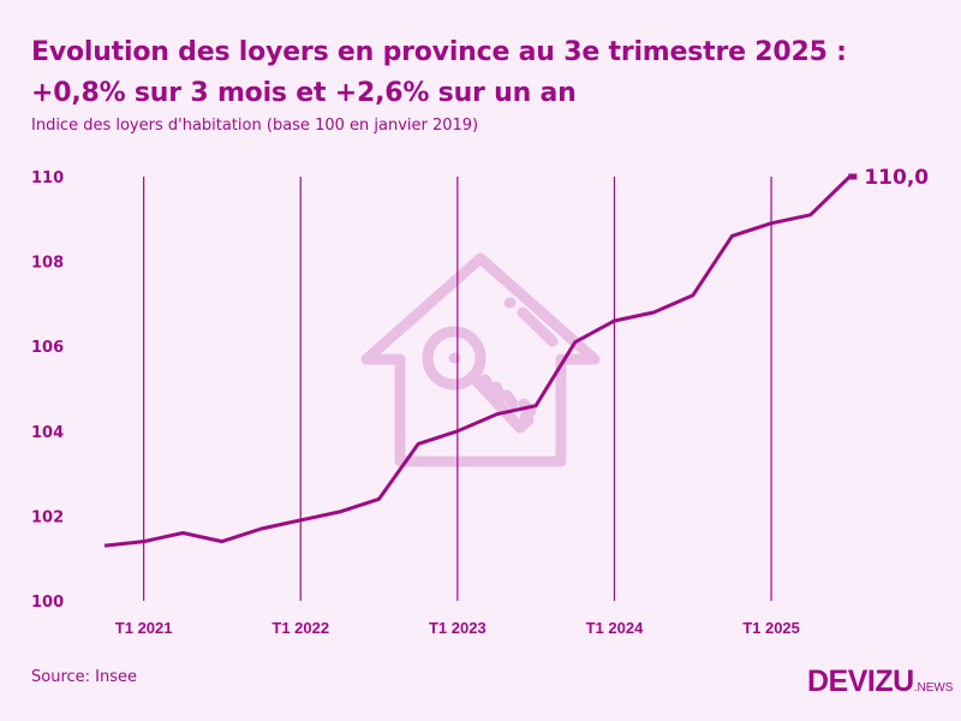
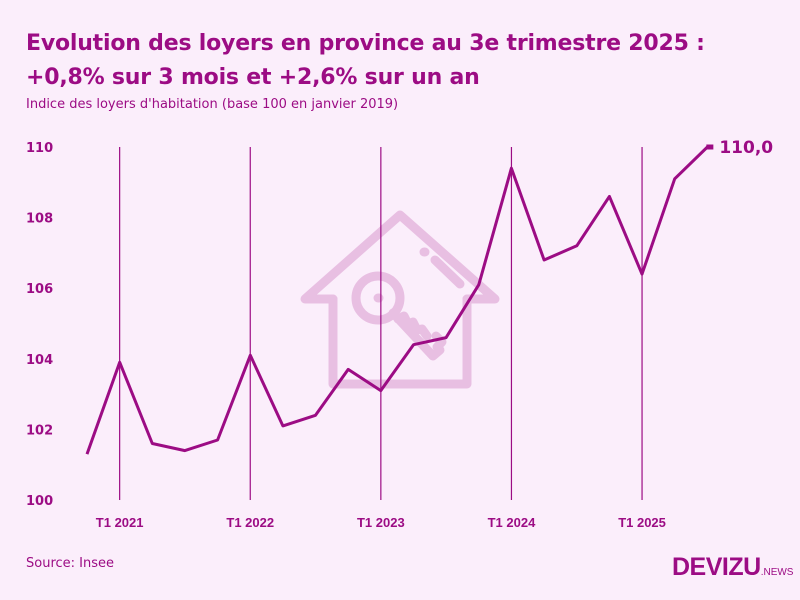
T1 2021: 101.4 -> 103.9
T1 2022: 101.9 -> 104.1
T1 2023: 104.0 -> 103.1
T1 2024: 106.6 -> 109.4
T1 2025: 108.9 -> 106.4
